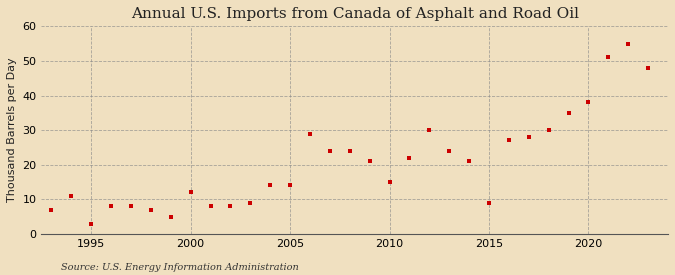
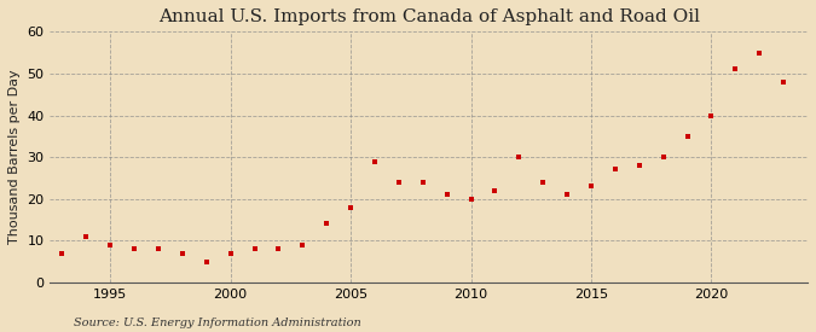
1995: 3 -> 9
2000: 12 -> 7
2005: 14 -> 18
2010: 15 -> 20
2015: 9 -> 23
2020: 38 -> 40
